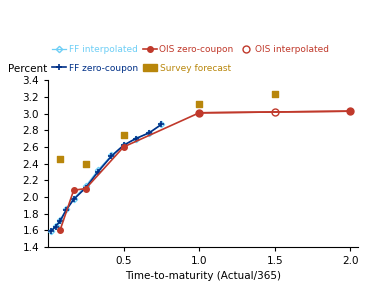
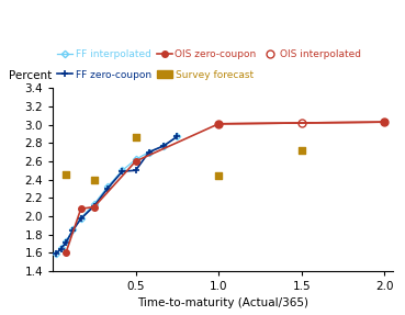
FF zero-coupon/0.5: 2.62 -> 2.50
Survey forecast/0.5: 2.74 -> 2.86
Survey forecast/1.0: 3.12 -> 2.44
Survey forecast/1.5: 3.24 -> 2.72
